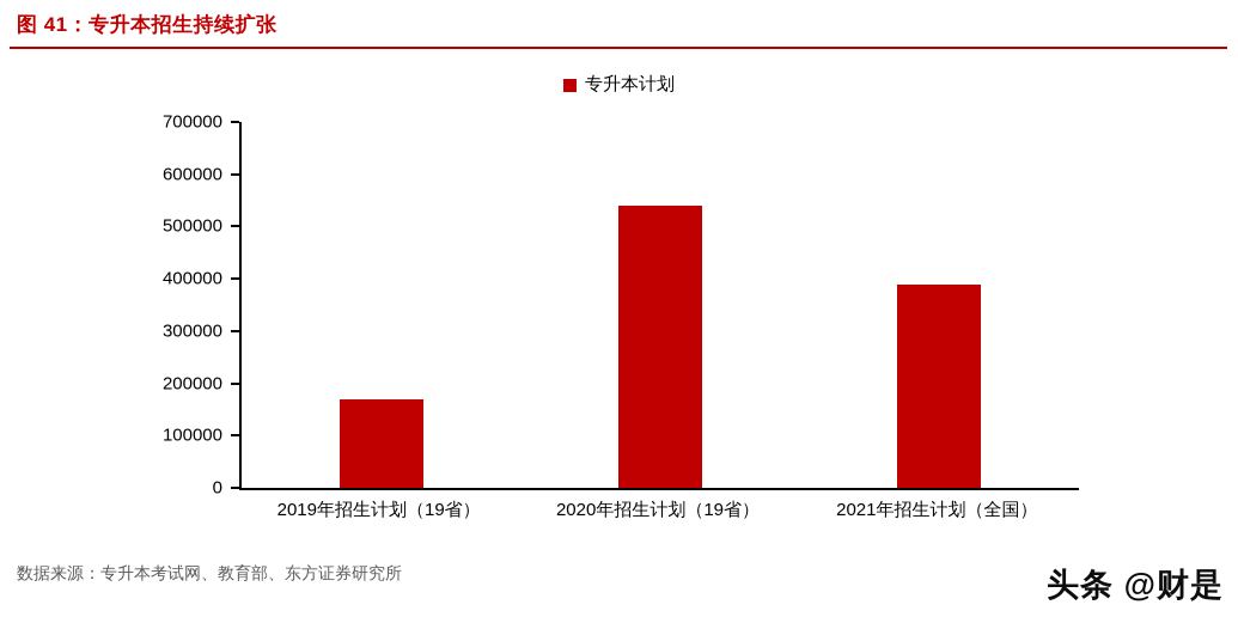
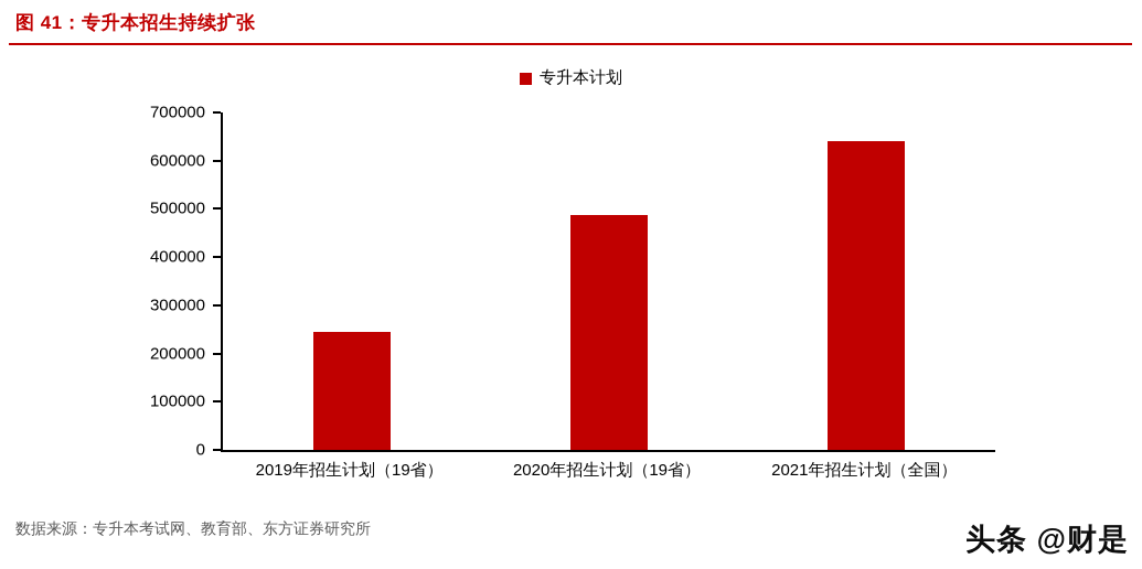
2019年招生计划（19省）: 170000 -> 240000
2020年招生计划（19省）: 540000 -> 490000
2021年招生计划（全国）: 390000 -> 640000
